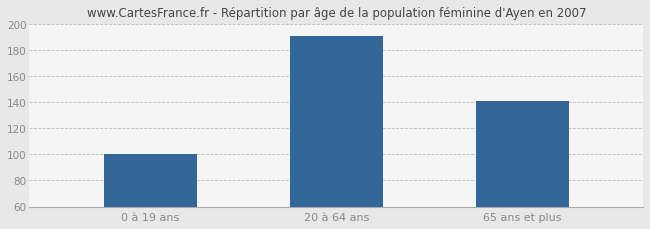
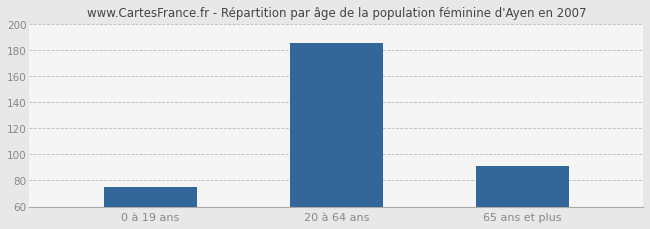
0 à 19 ans: 100 -> 75
20 à 64 ans: 191 -> 186
65 ans et plus: 141 -> 91
